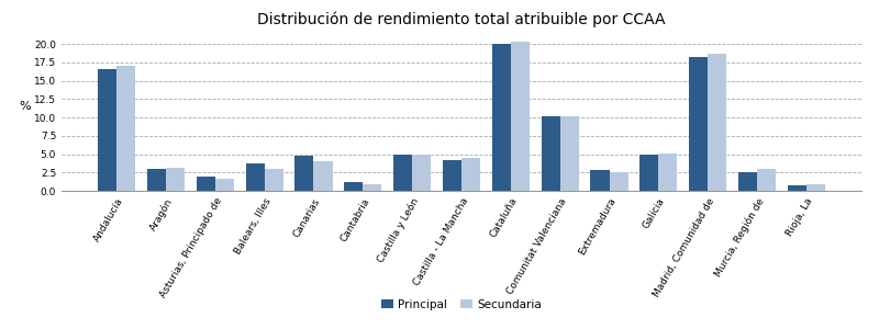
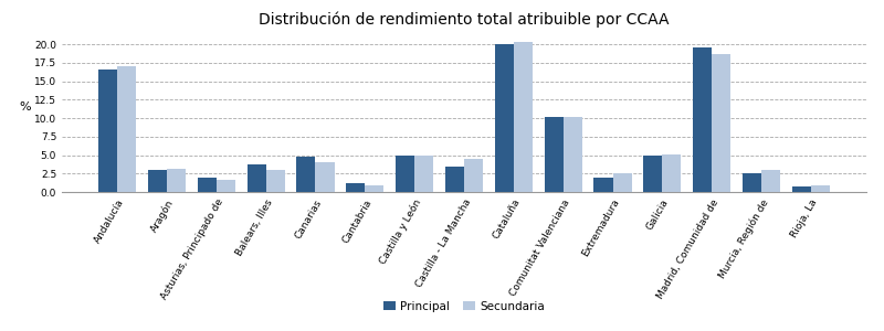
Principal/Castilla - La Mancha: 4.2 -> 3.4
Principal/Extremadura: 2.8 -> 2.0
Principal/Madrid, Comunidad de: 18.2 -> 19.5
